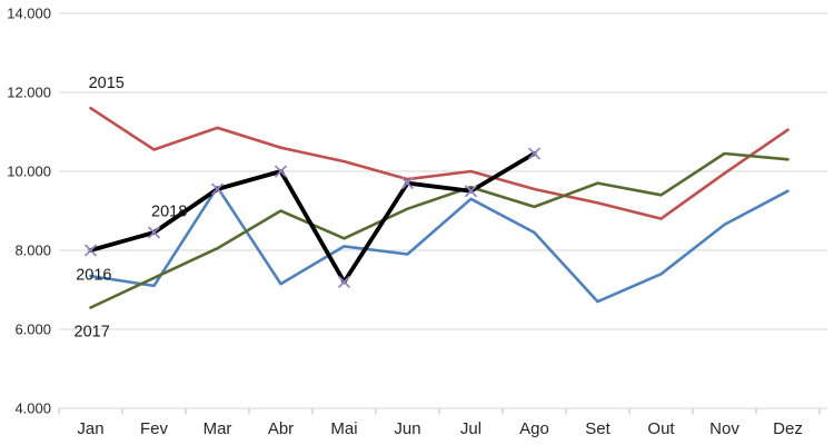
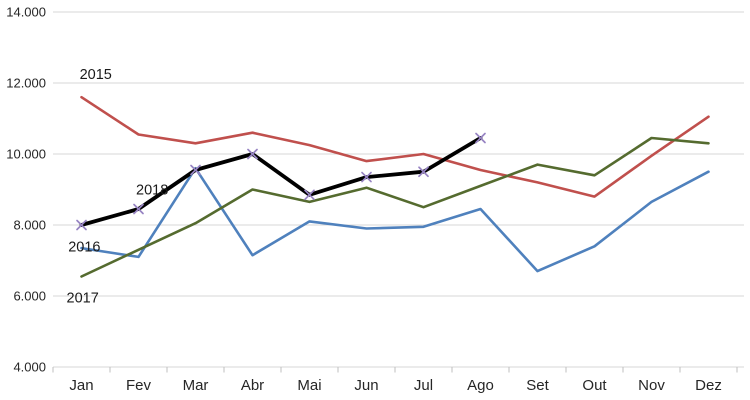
2015/Mar: 11100 -> 10300
2017/Mai: 8300 -> 8600
2018/Mai: 7200 -> 8800
2018/Jun: 9700 -> 9400
2016/Jul: 9300 -> 8000
2017/Jul: 9600 -> 8500
